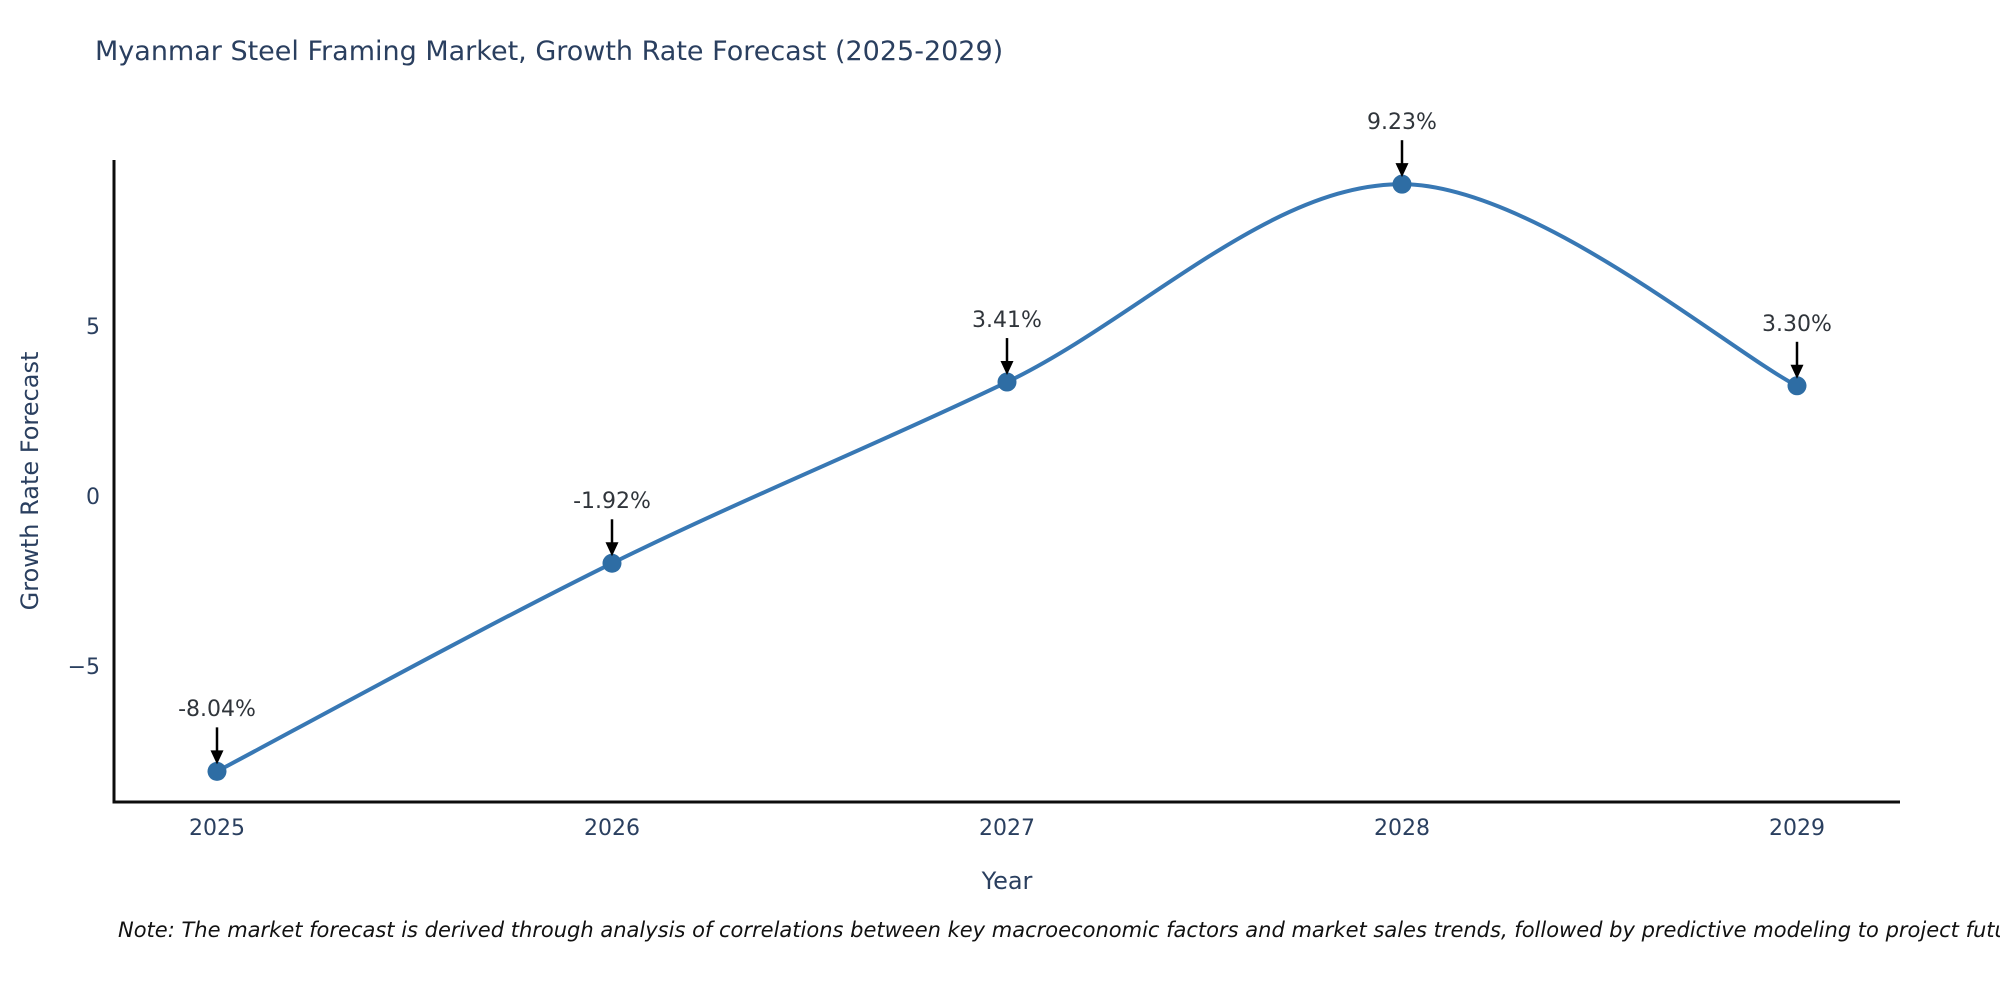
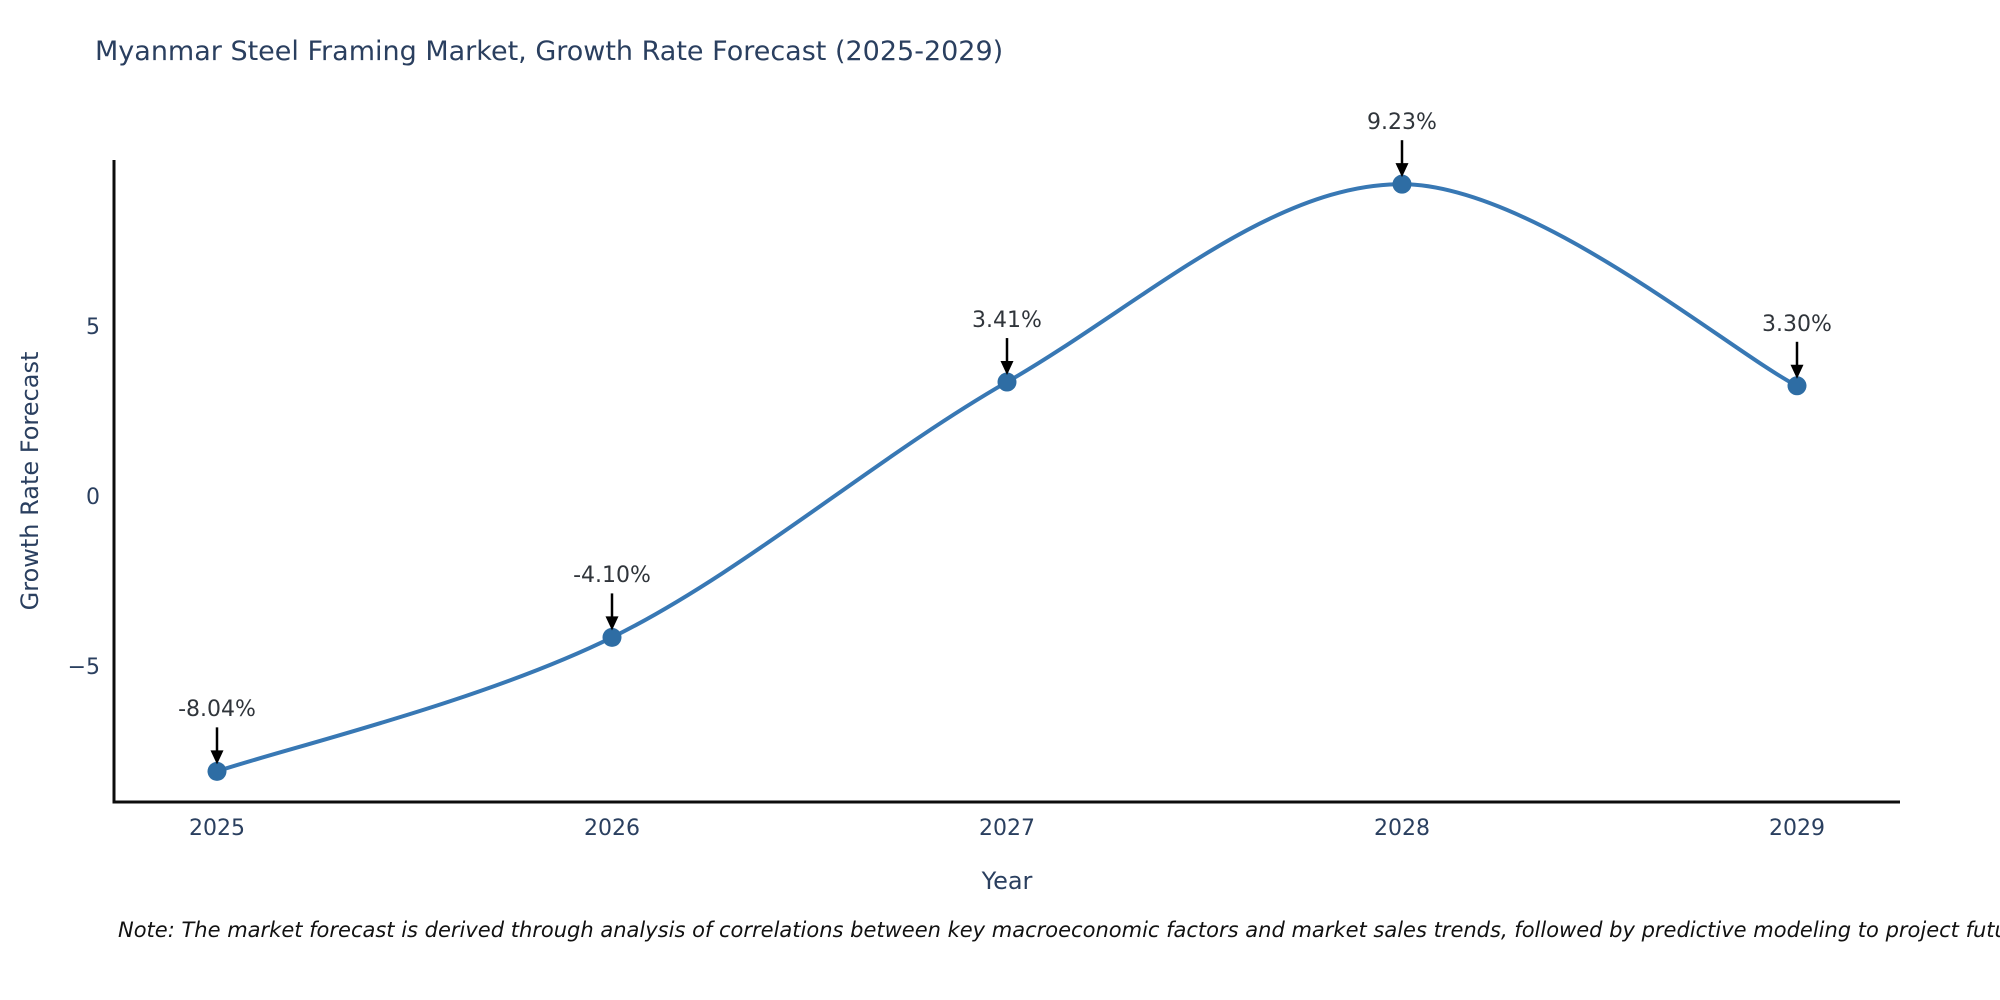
2026: -1.92% -> -4.10%
